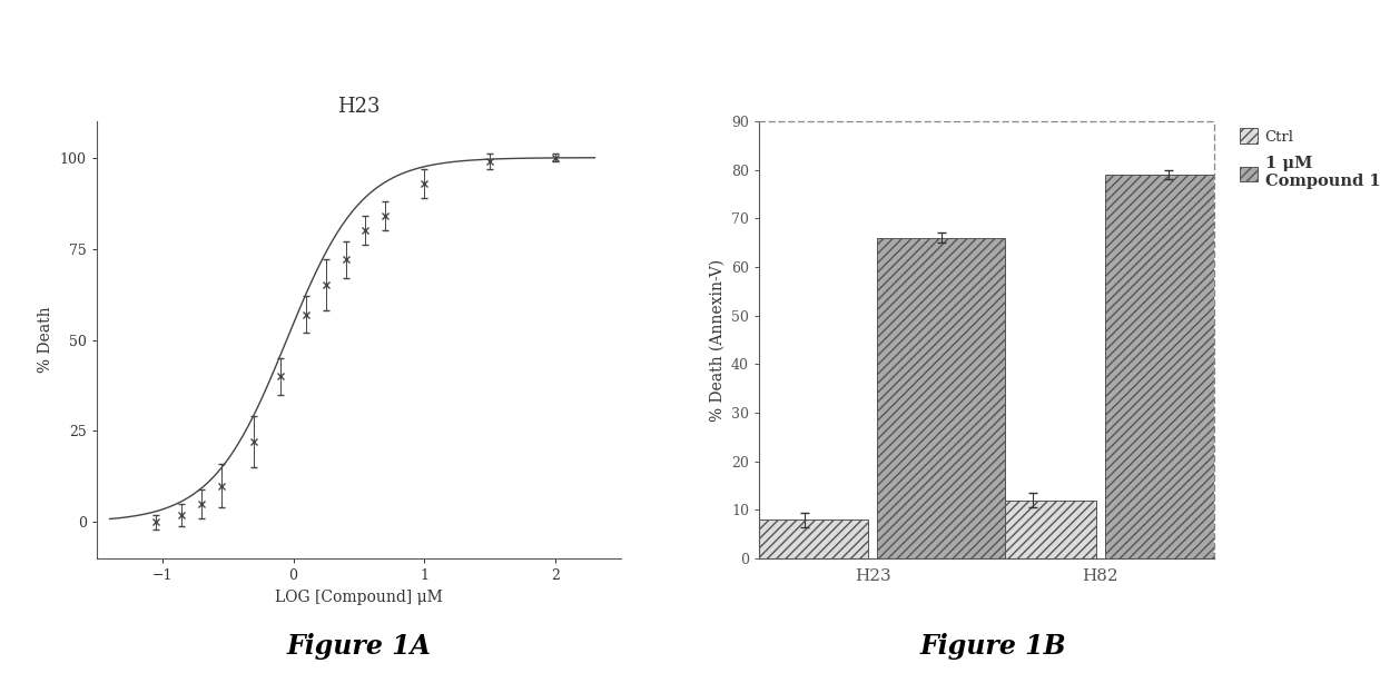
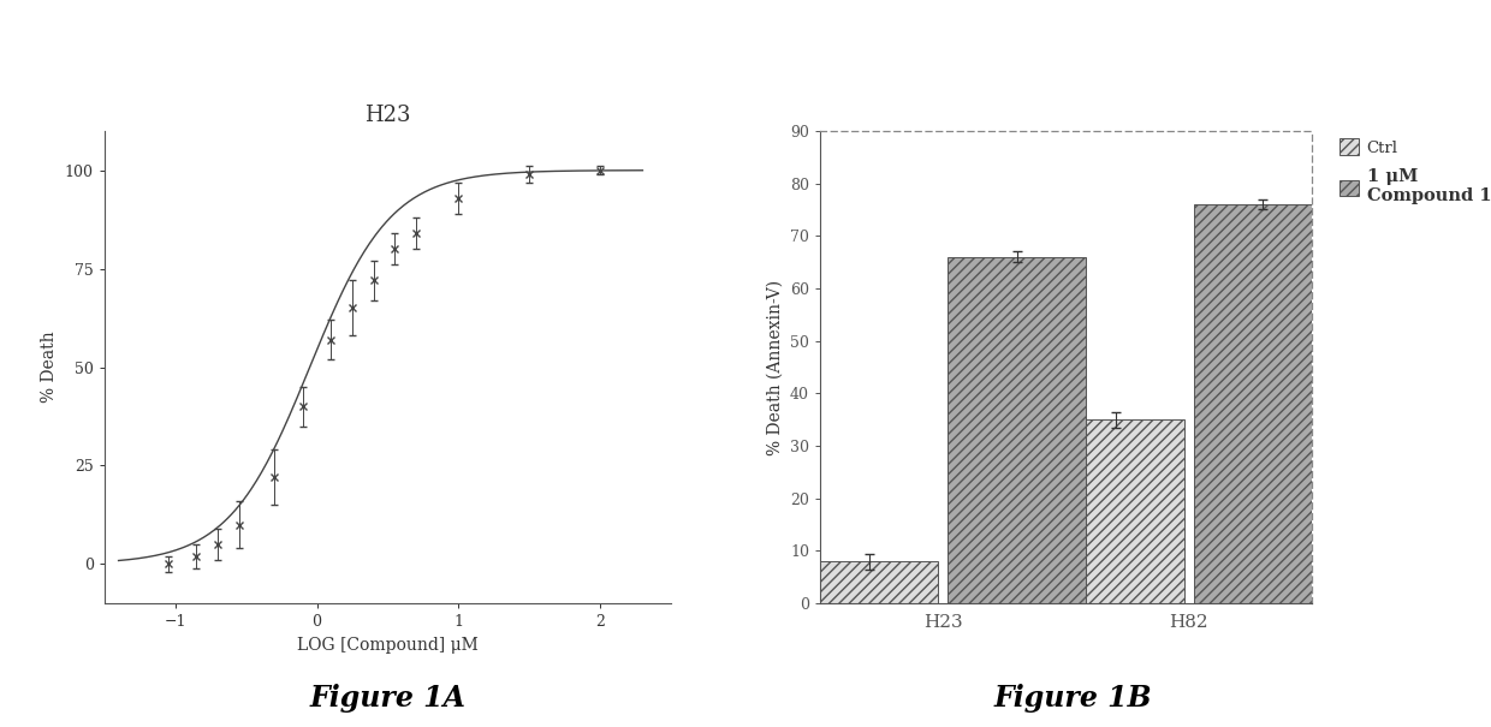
Ctrl/H82: 12 -> 35
1 μM Compound 1/H82: 79 -> 76
